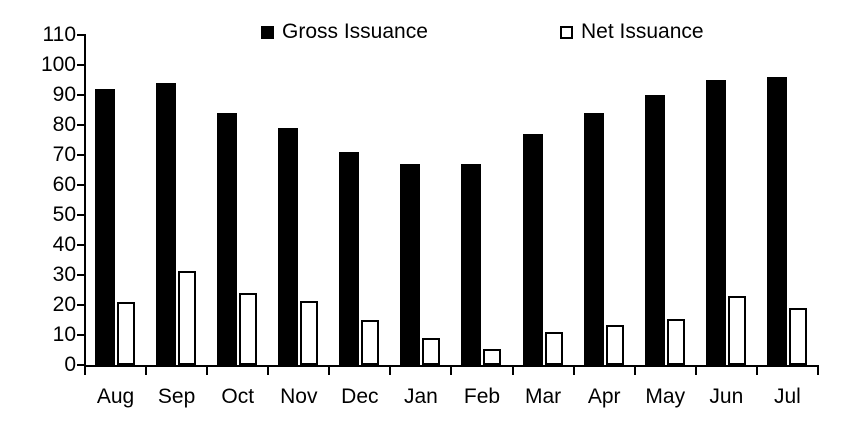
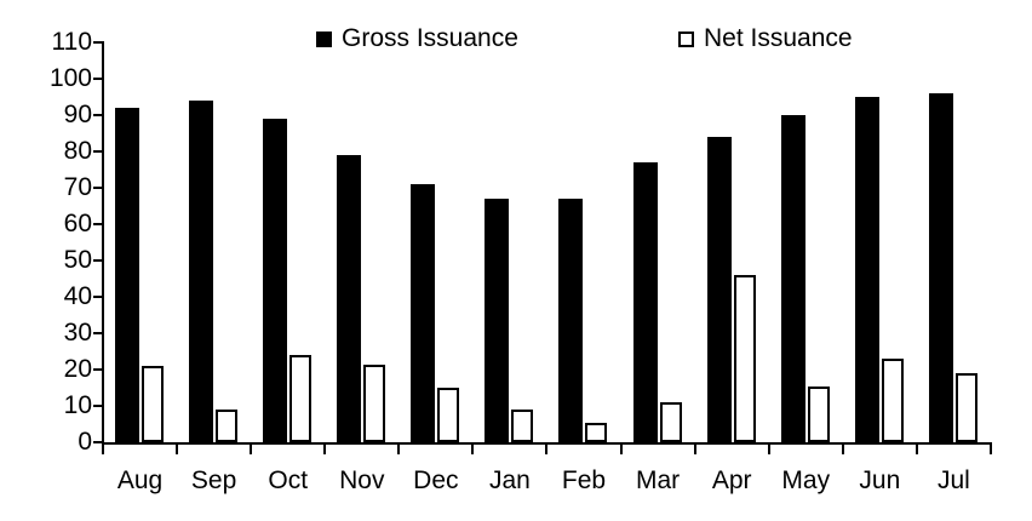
Net Issuance/Sep: 32 -> 9
Gross Issuance/Oct: 84 -> 89
Net Issuance/Apr: 14 -> 46
